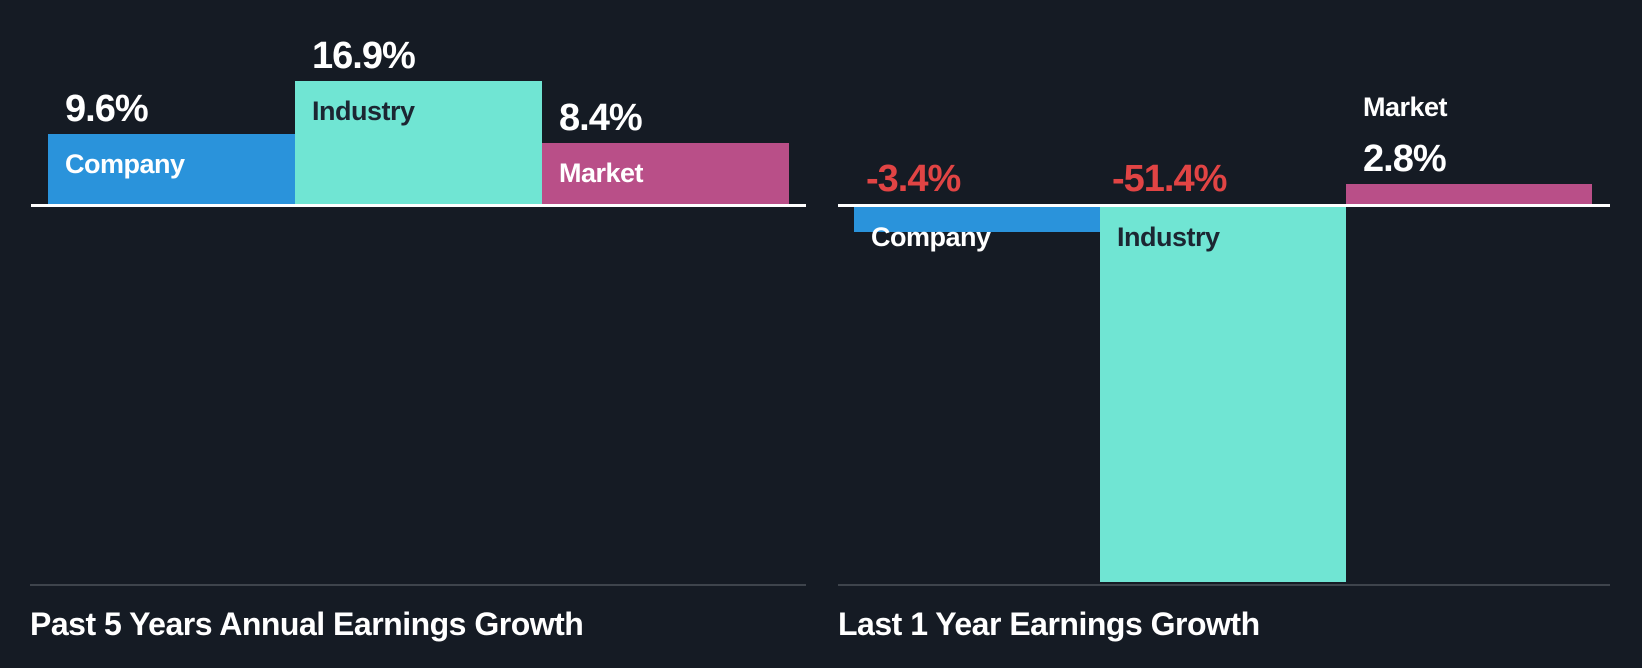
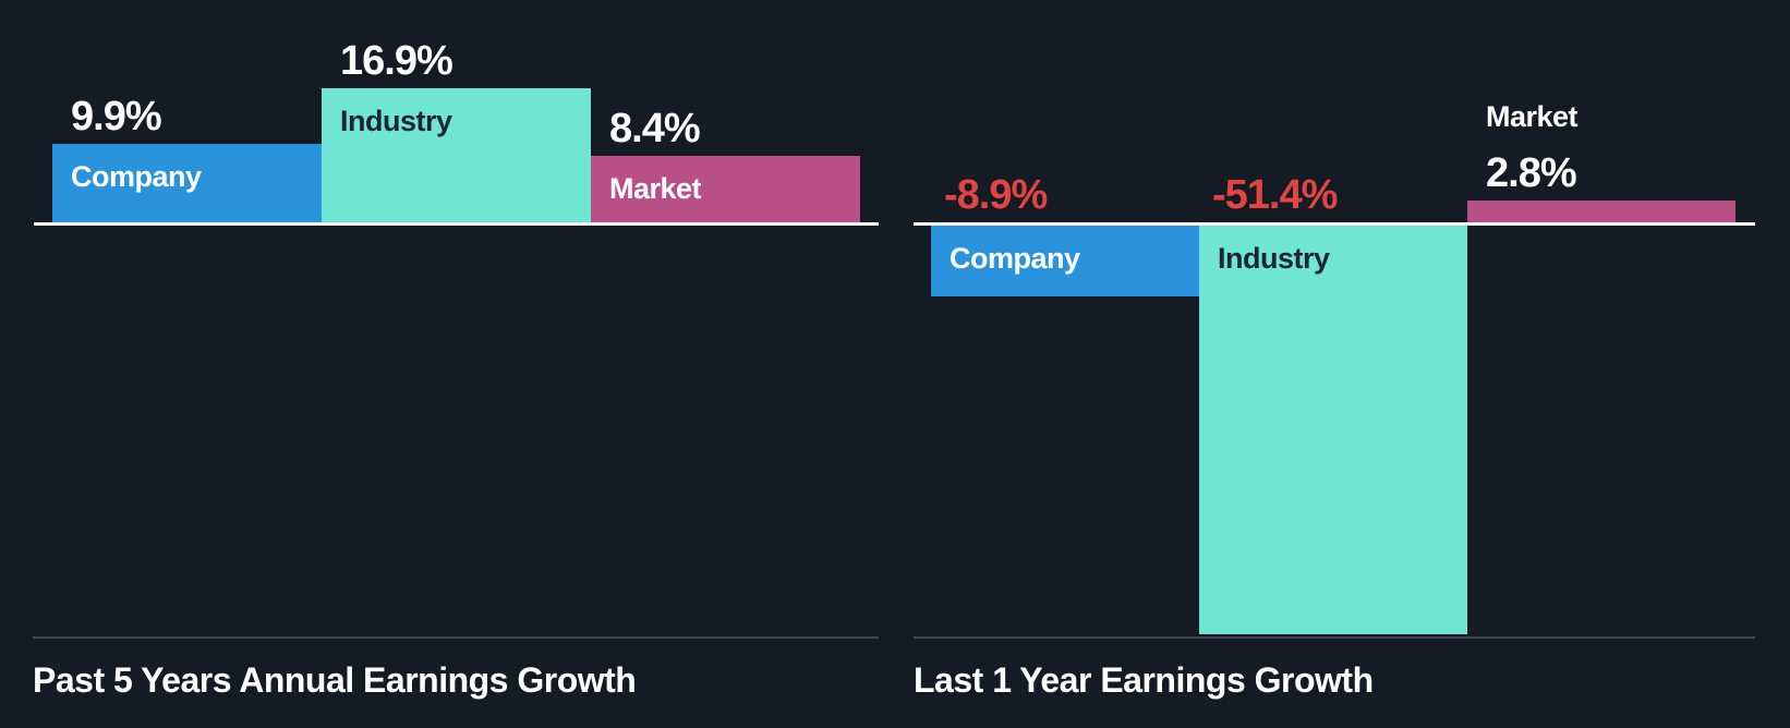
Past 5 Years Annual Earnings Growth/Company: 9.6% -> 9.9%
Last 1 Year Earnings Growth/Company: -3.4% -> -8.9%
